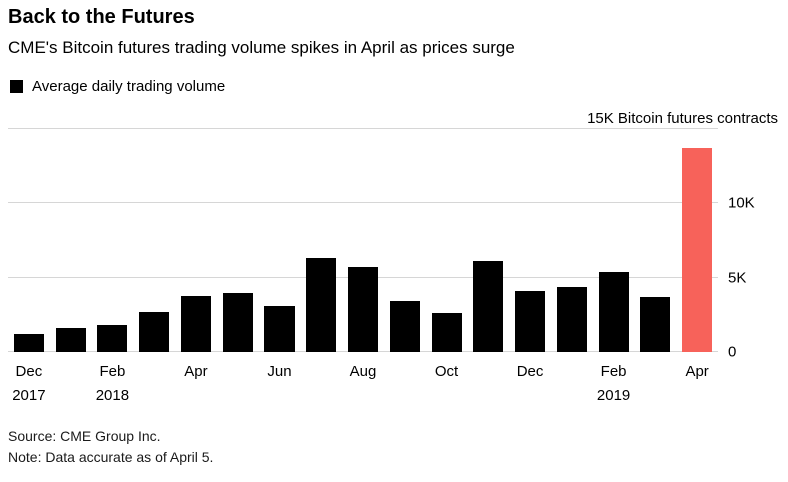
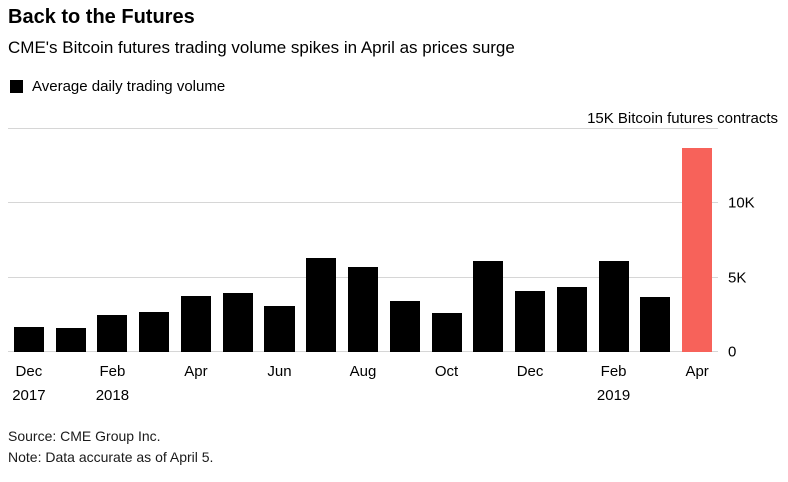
Dec 2017: 1.2K -> 1.7K
Feb 2018: 1.8K -> 2.5K
Feb 2019: 5.4K -> 6.1K
